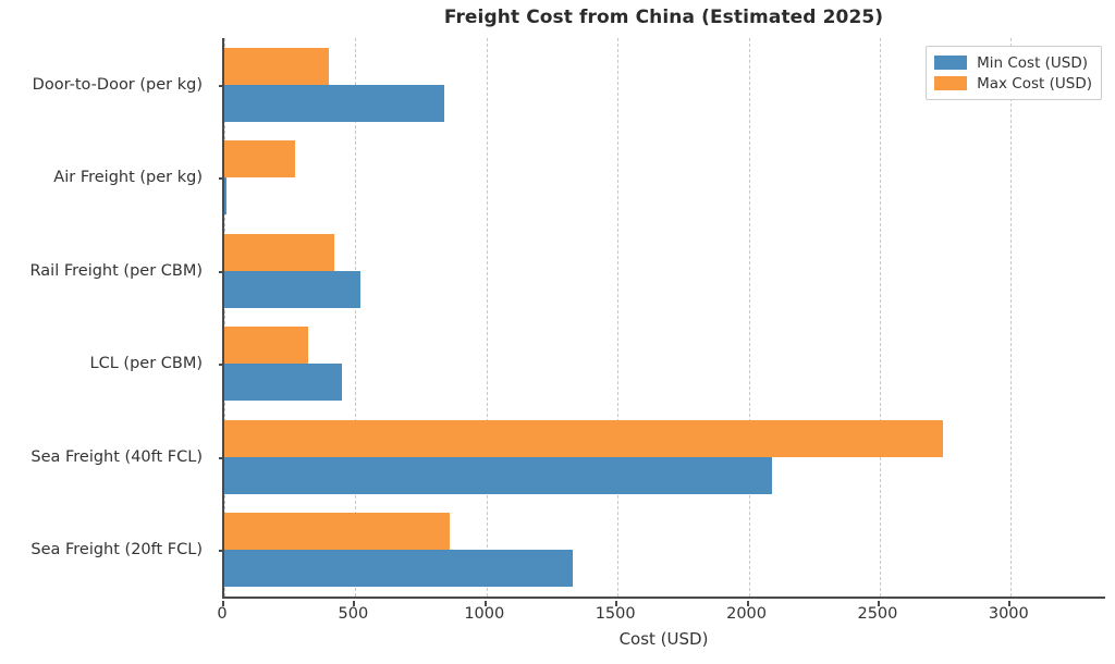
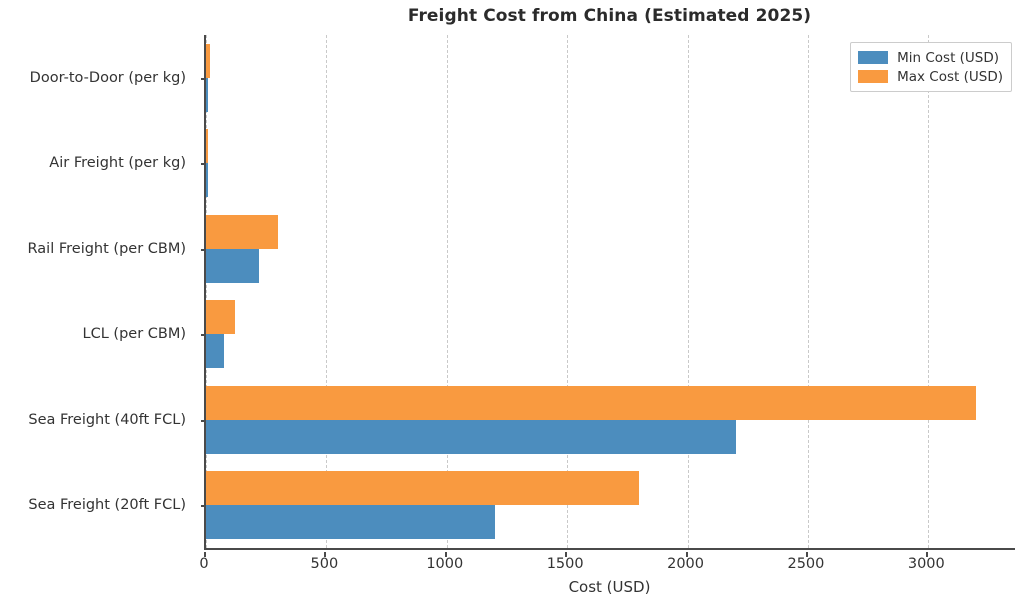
Min Cost (USD)/Sea Freight (20ft FCL): 1330 -> 1200
Max Cost (USD)/Sea Freight (20ft FCL): 860 -> 1800
Min Cost (USD)/Sea Freight (40ft FCL): 2090 -> 2200
Max Cost (USD)/Sea Freight (40ft FCL): 2740 -> 3200
Min Cost (USD)/LCL (per CBM): 450 -> 80
Max Cost (USD)/LCL (per CBM): 320 -> 120
Min Cost (USD)/Rail Freight (per CBM): 520 -> 220
Max Cost (USD)/Rail Freight (per CBM): 420 -> 300
Max Cost (USD)/Air Freight (per kg): 270 -> 10
Min Cost (USD)/Door-to-Door (per kg): 840 -> 10
Max Cost (USD)/Door-to-Door (per kg): 400 -> 20
